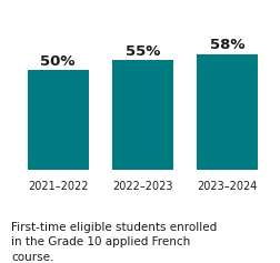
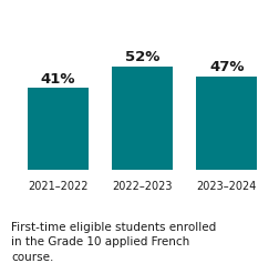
2021–2022: 50% -> 41%
2022–2023: 55% -> 52%
2023–2024: 58% -> 47%
